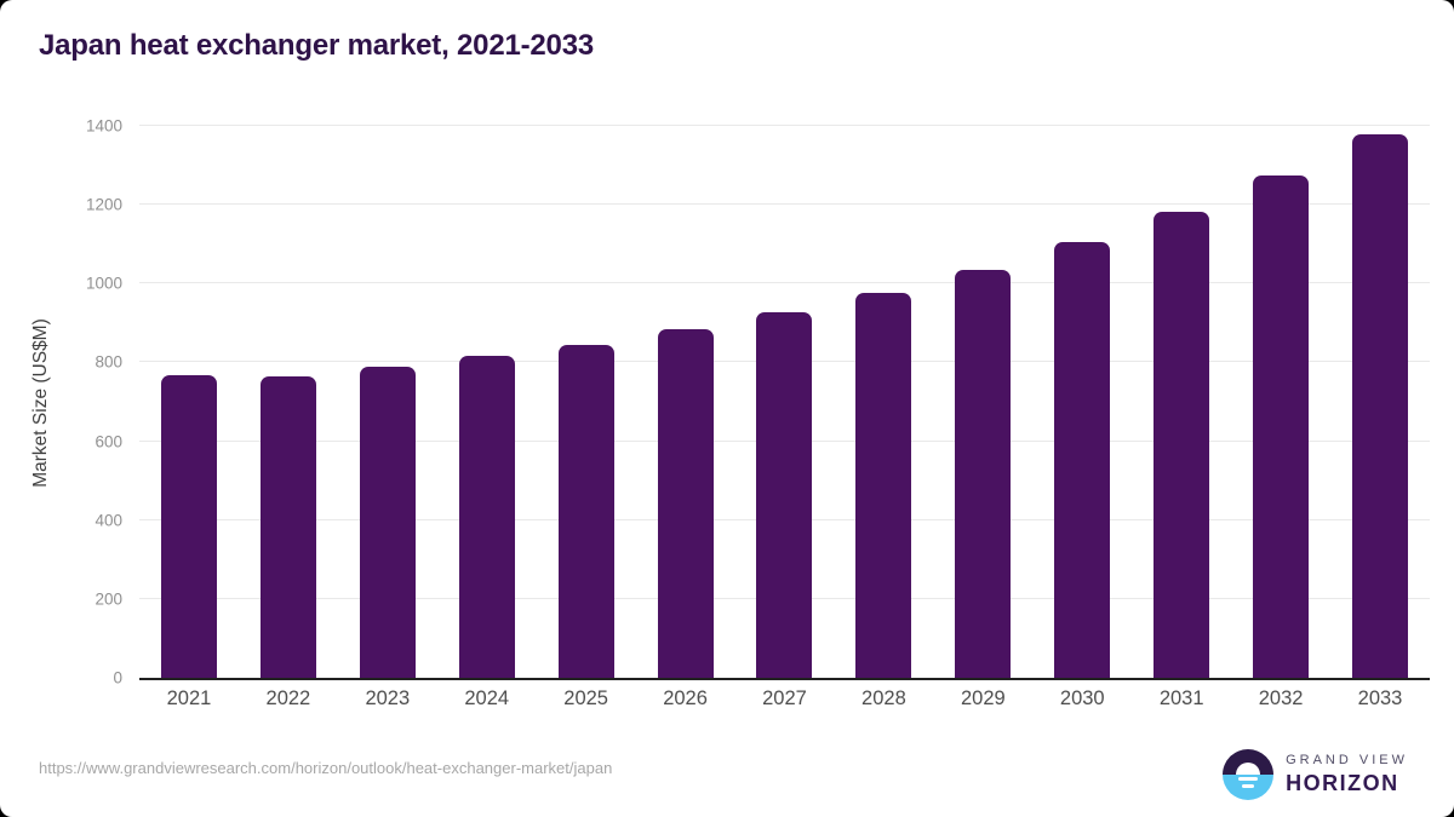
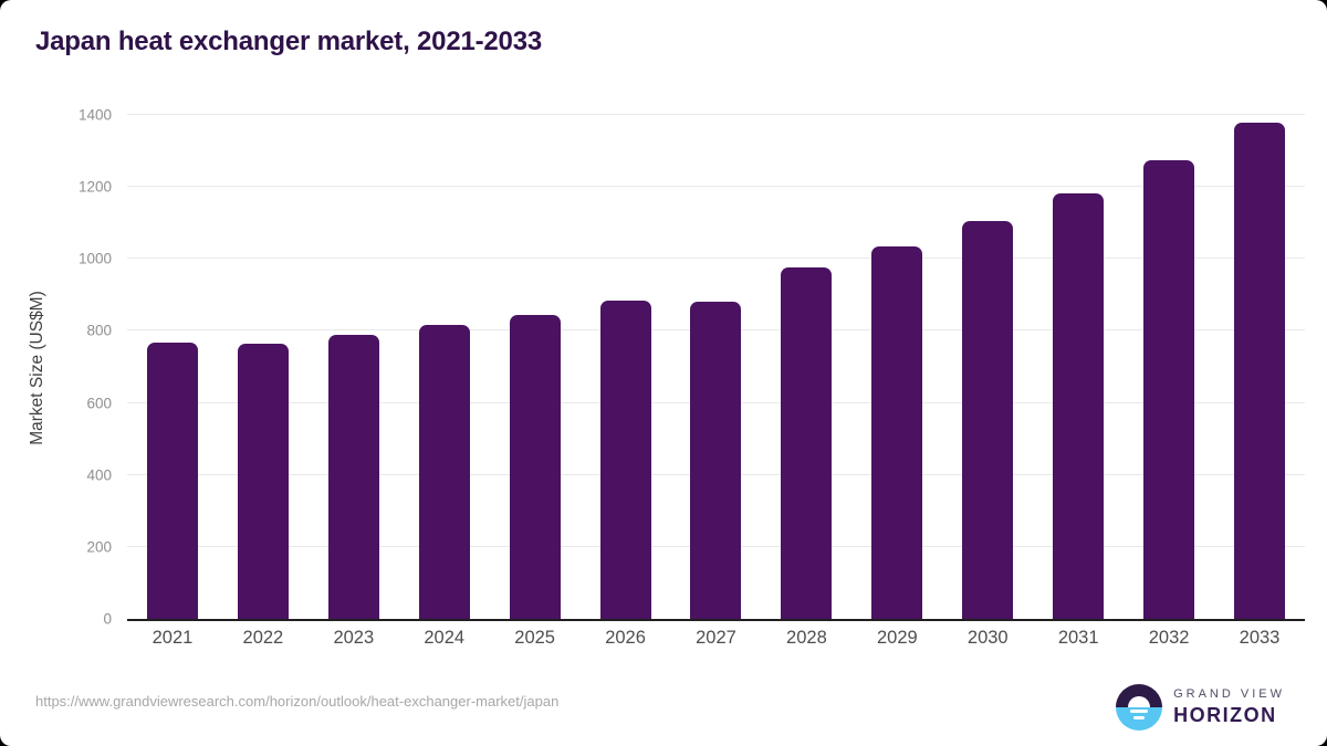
2027: 930 -> 880
